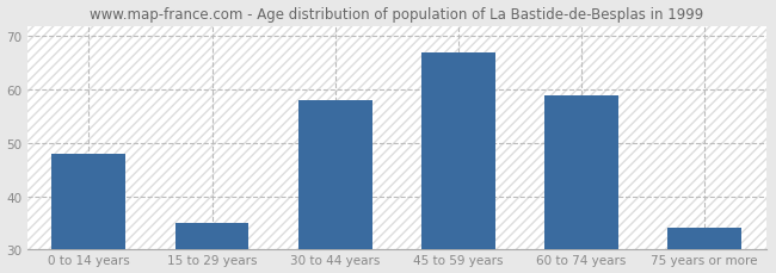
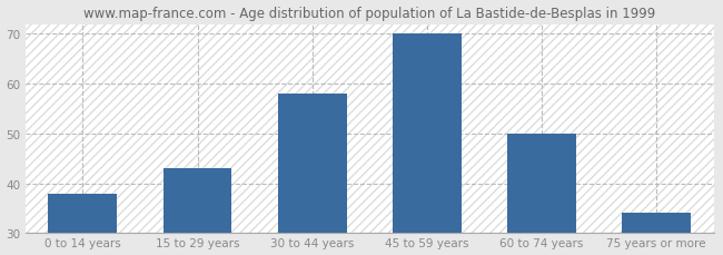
0 to 14 years: 48 -> 38
15 to 29 years: 35 -> 43
45 to 59 years: 67 -> 70
60 to 74 years: 59 -> 50
